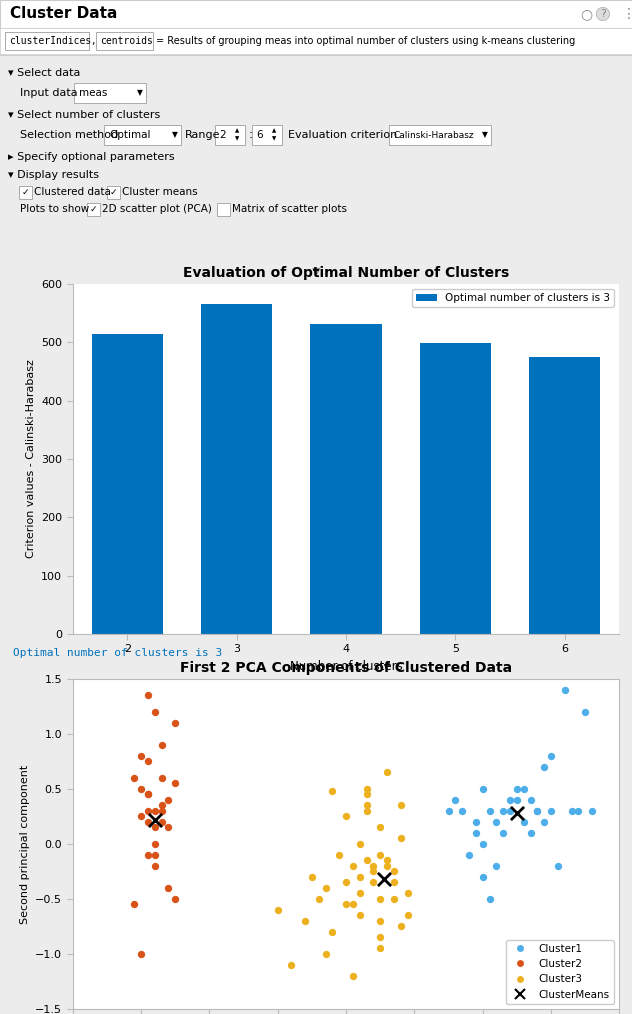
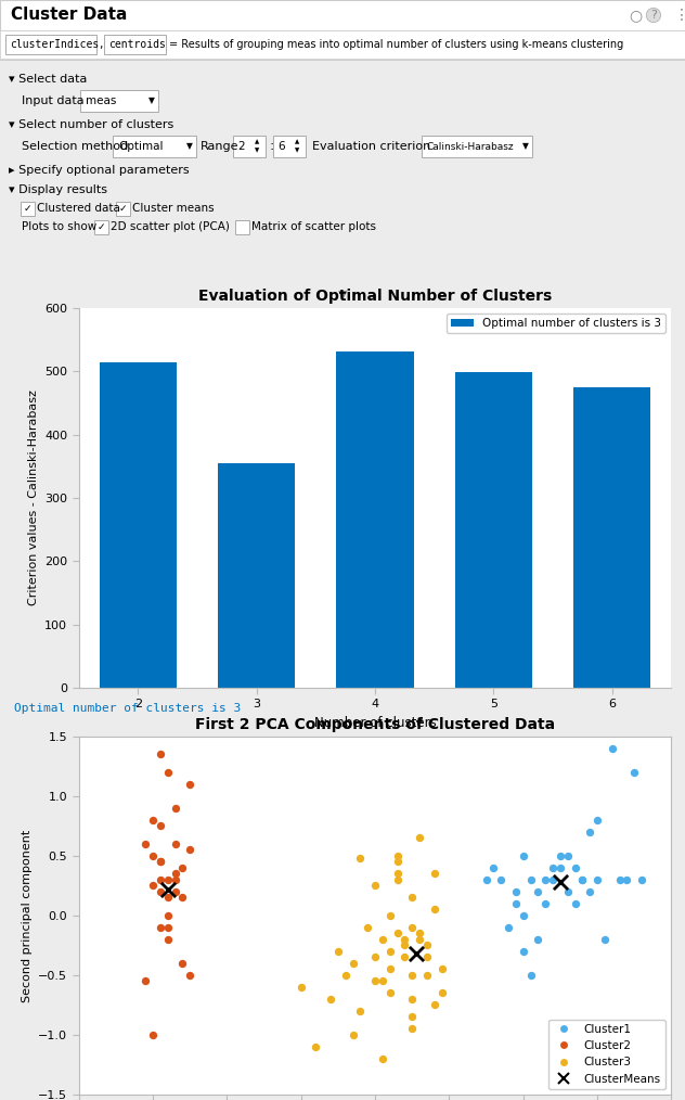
Evaluation of Optimal Number of Clusters/3: 565 -> 354
